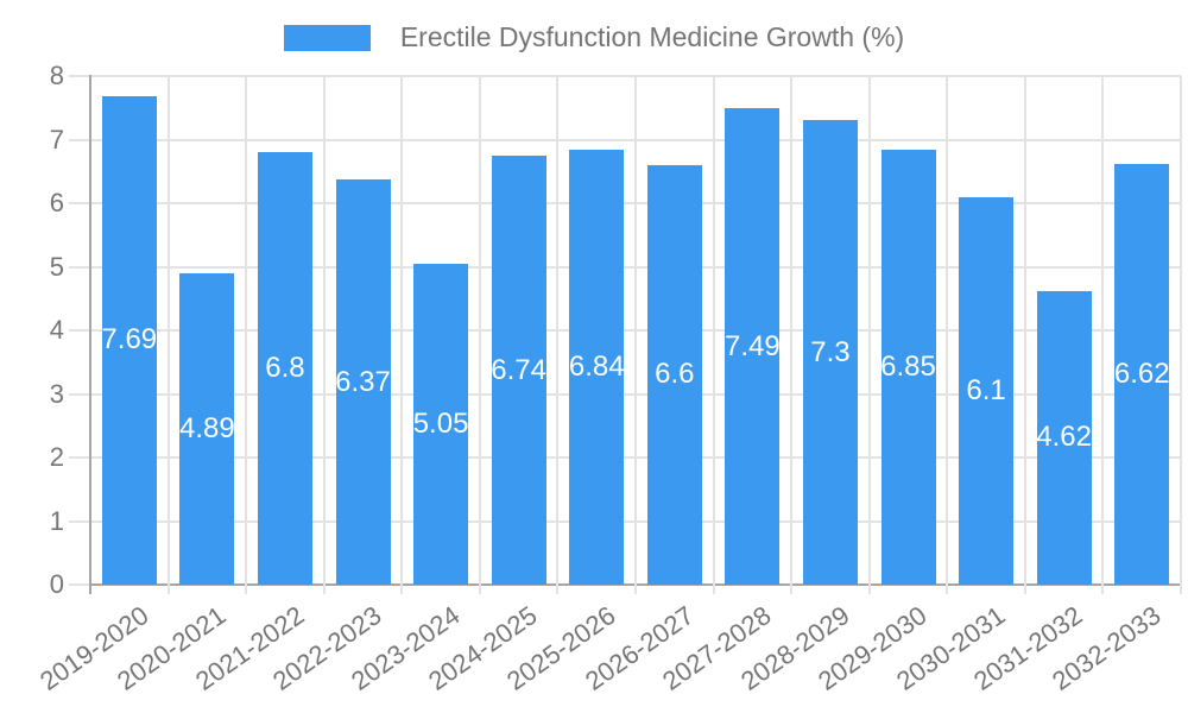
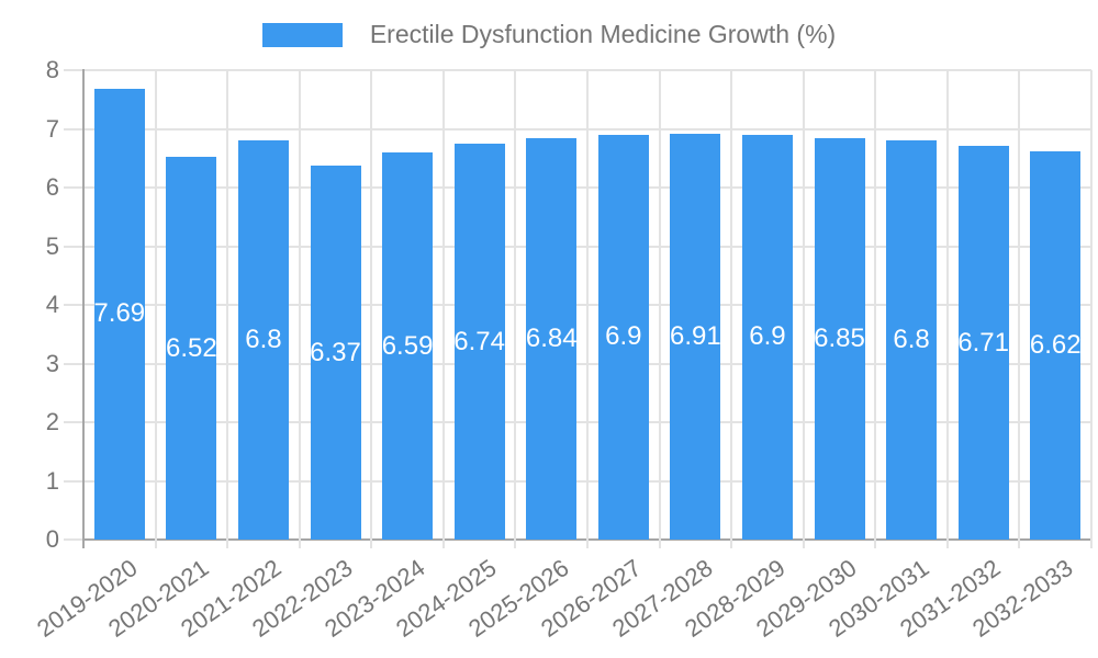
2020-2021: 4.89 -> 6.52
2023-2024: 5.05 -> 6.59
2026-2027: 6.6 -> 6.9
2027-2028: 7.49 -> 6.91
2028-2029: 7.3 -> 6.9
2030-2031: 6.1 -> 6.8
2031-2032: 4.62 -> 6.71
